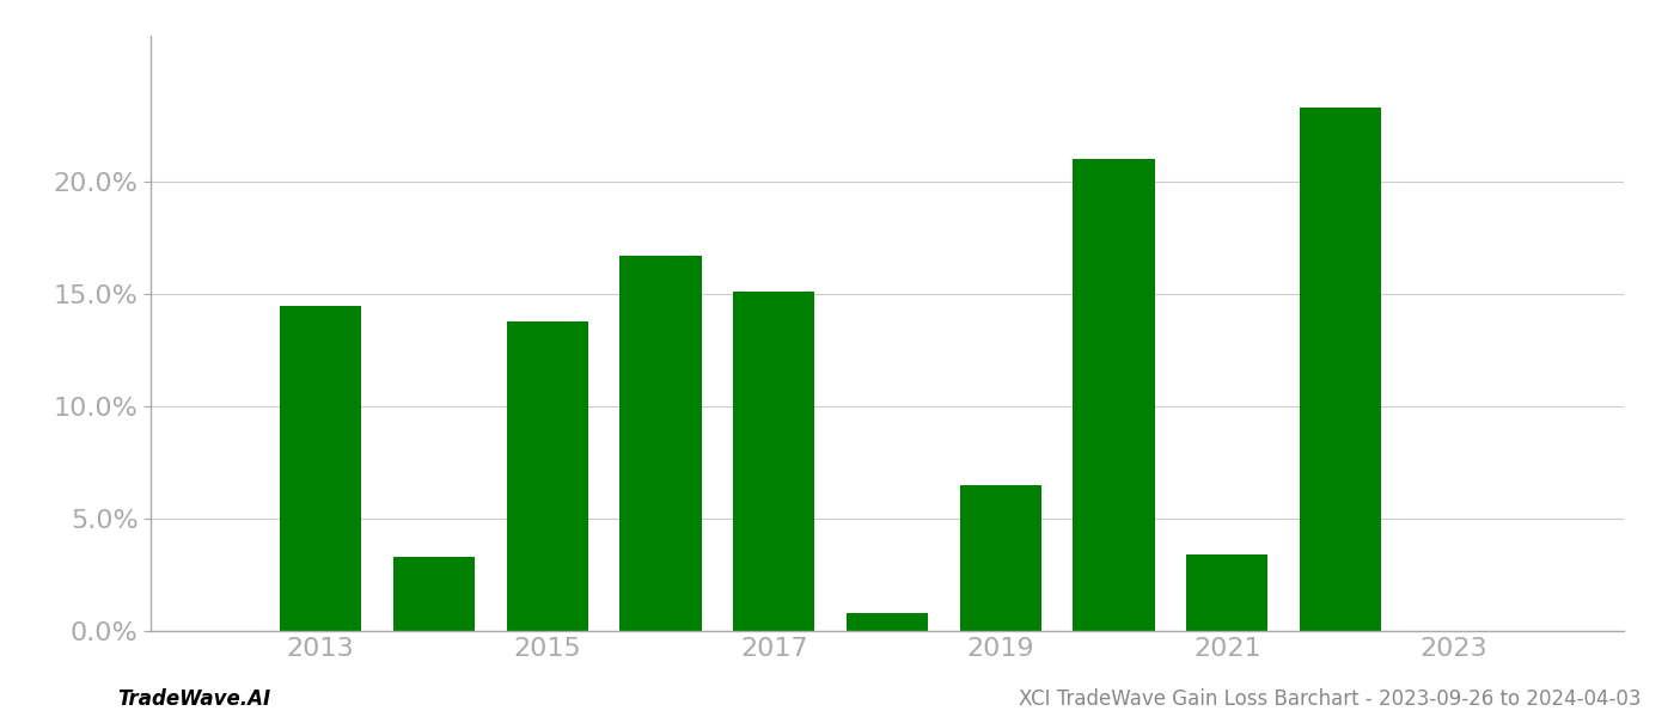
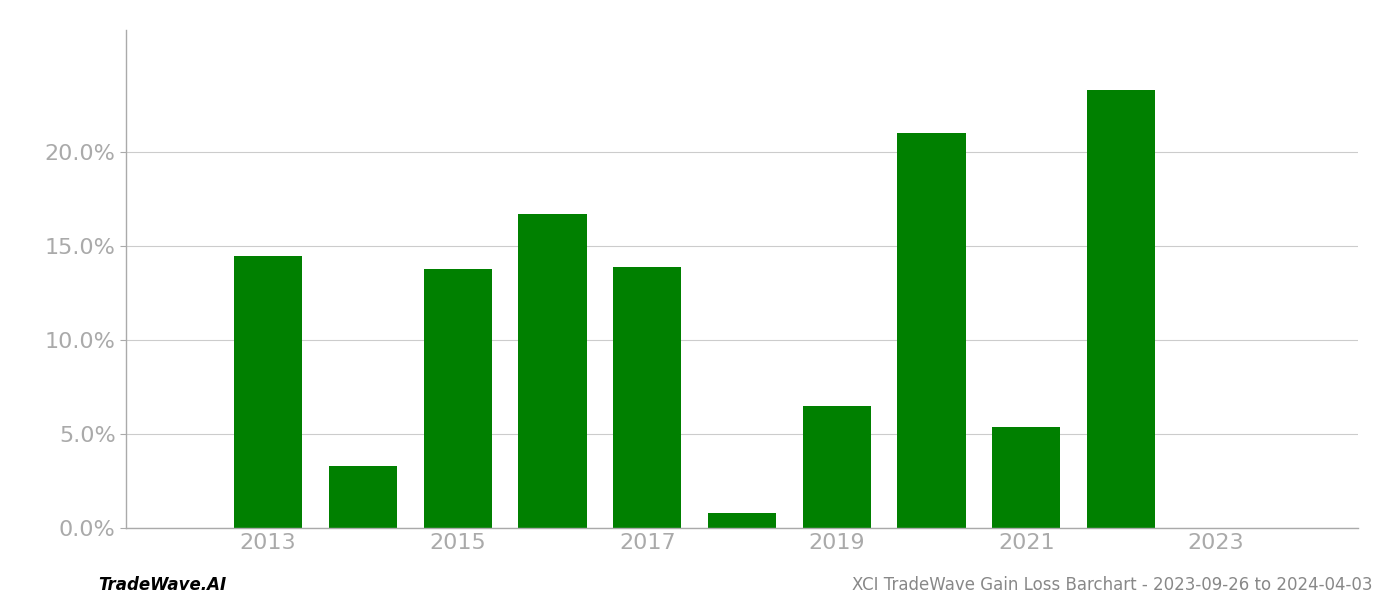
2017: 15.1% -> 13.9%
2021: 3.4% -> 5.4%
